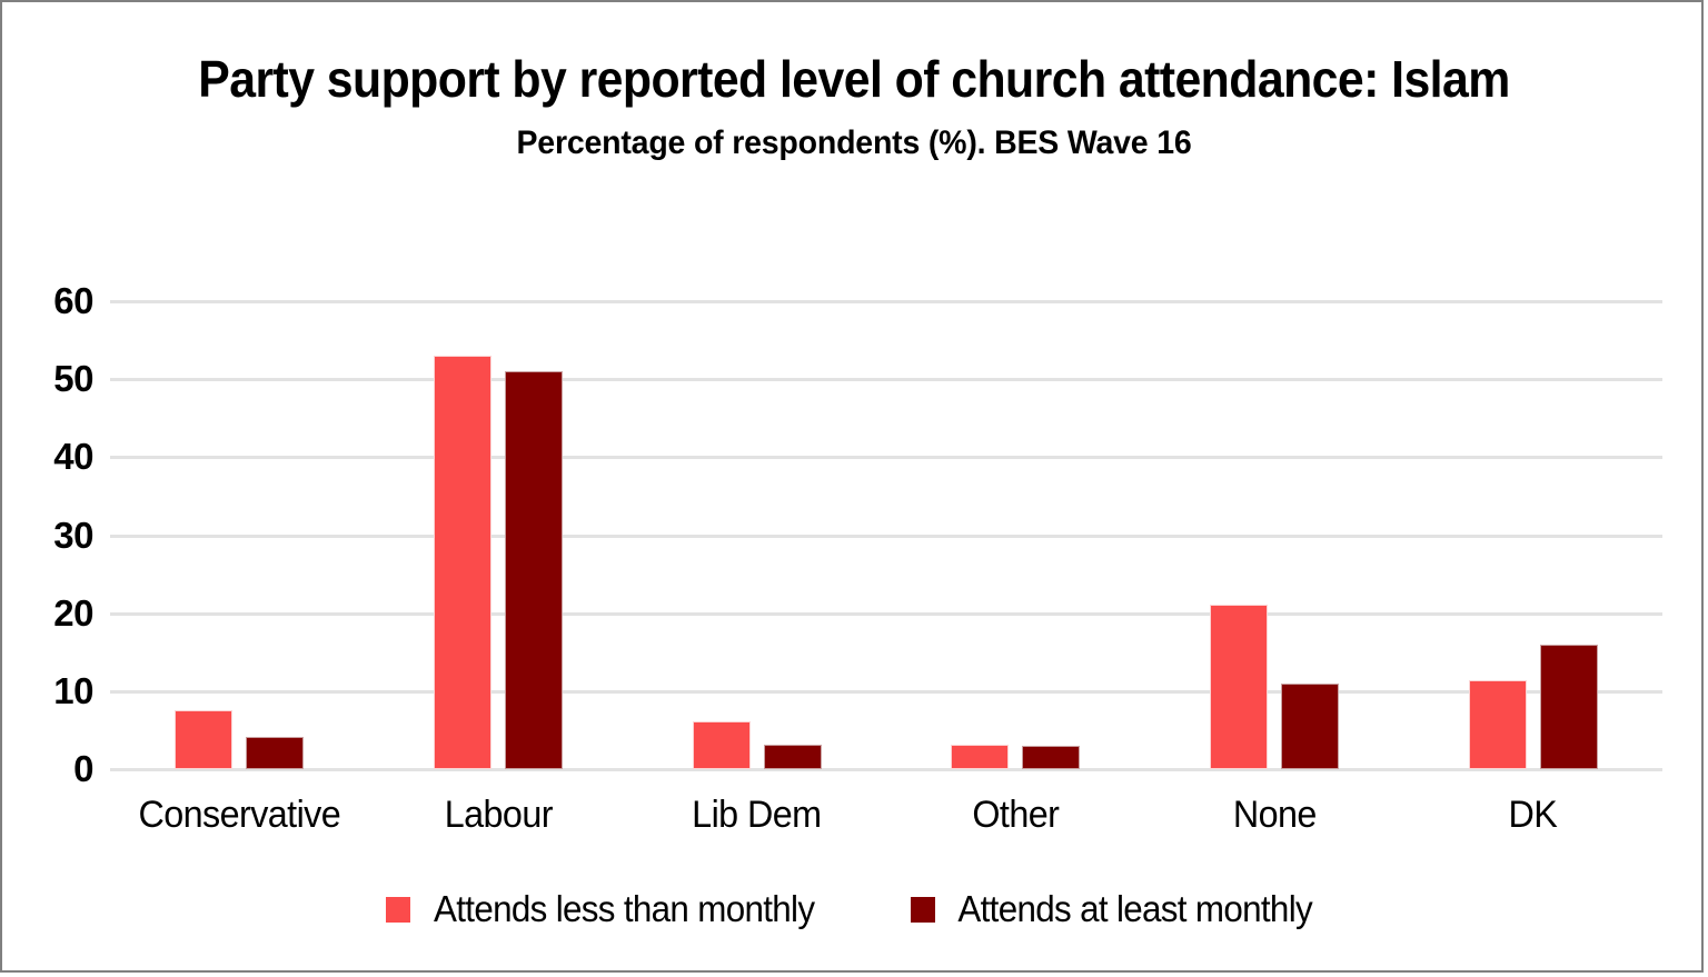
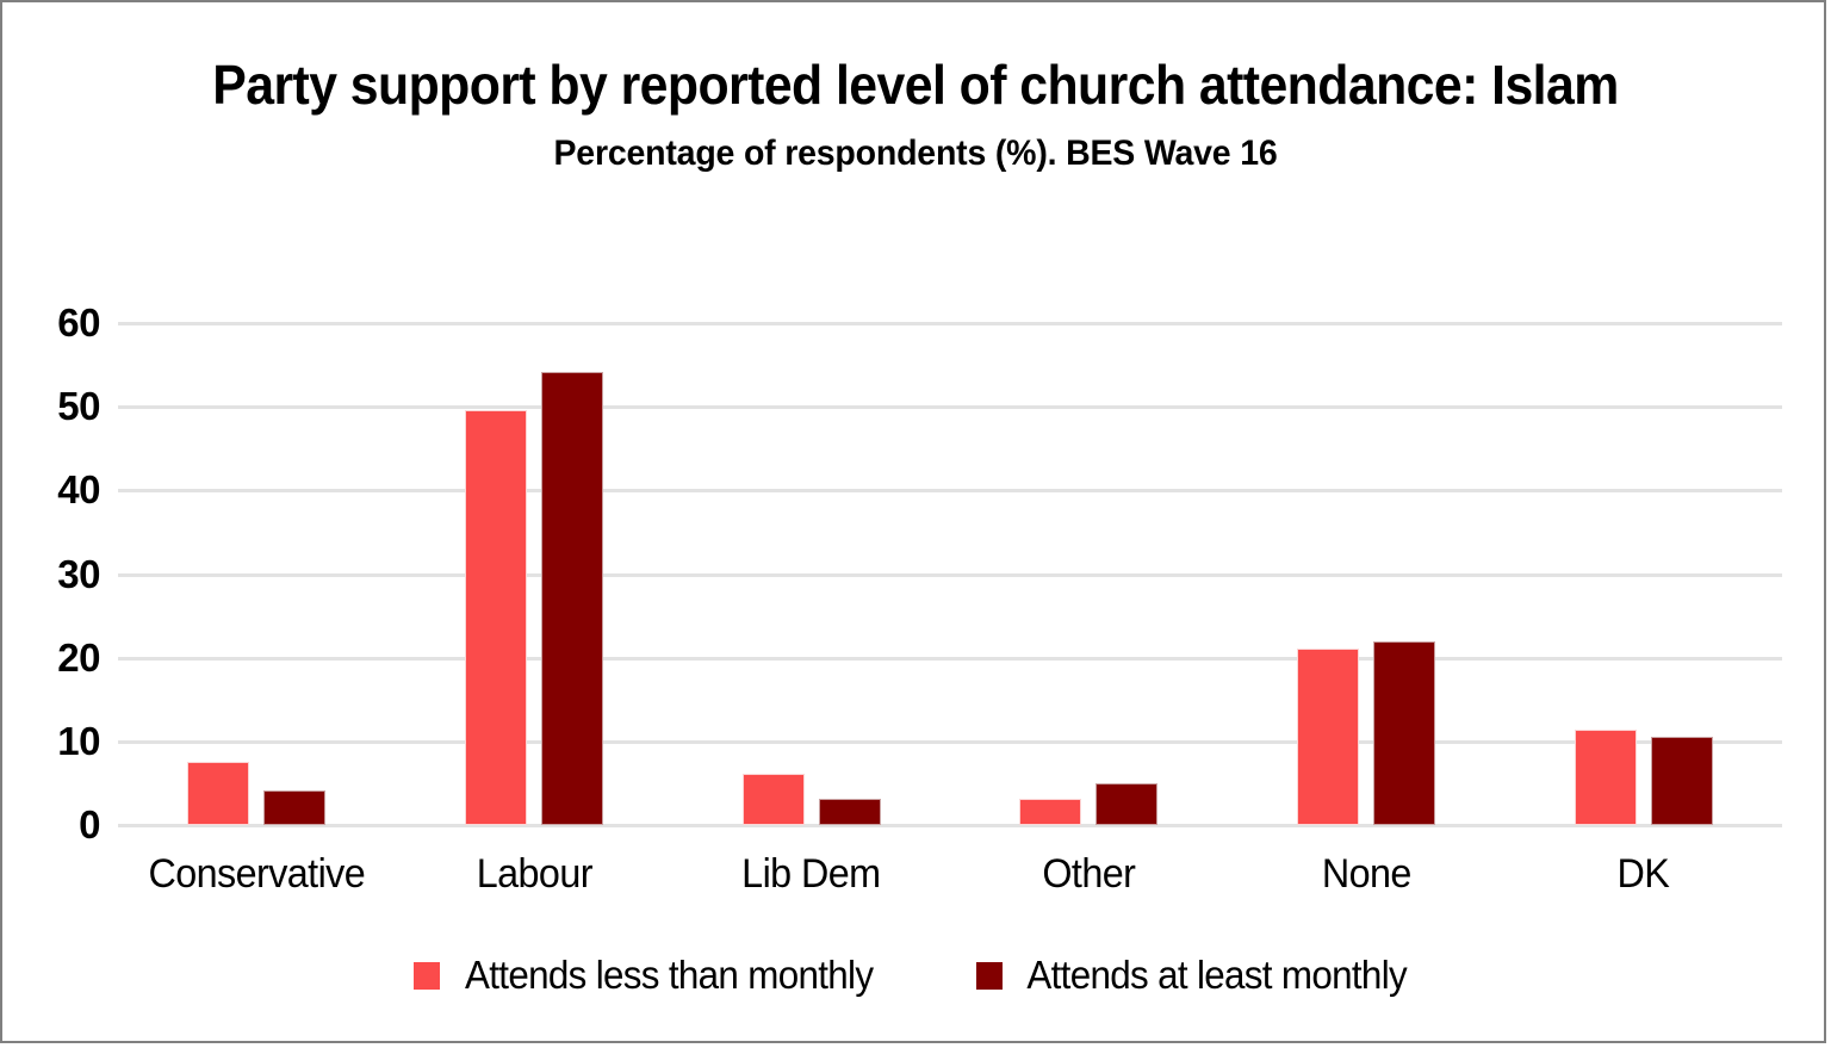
Attends less than monthly/Labour: 53 -> 50
Attends at least monthly/Labour: 51 -> 54
Attends at least monthly/Other: 3 -> 5
Attends at least monthly/None: 11 -> 22
Attends at least monthly/DK: 16 -> 11
